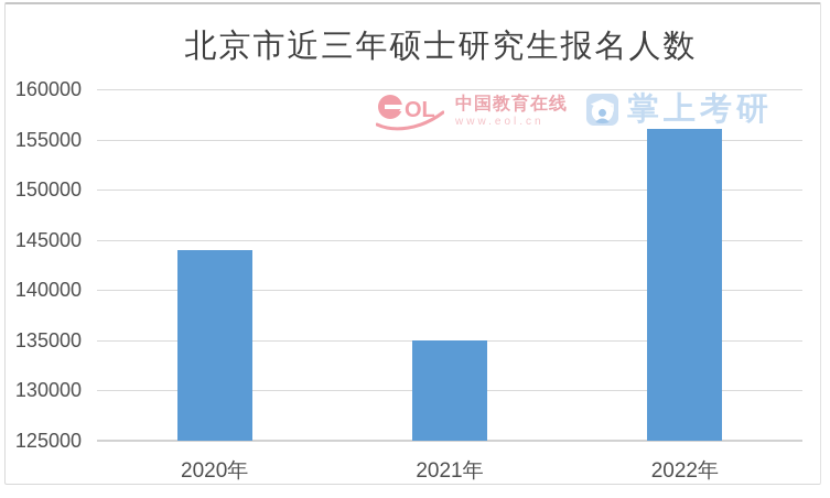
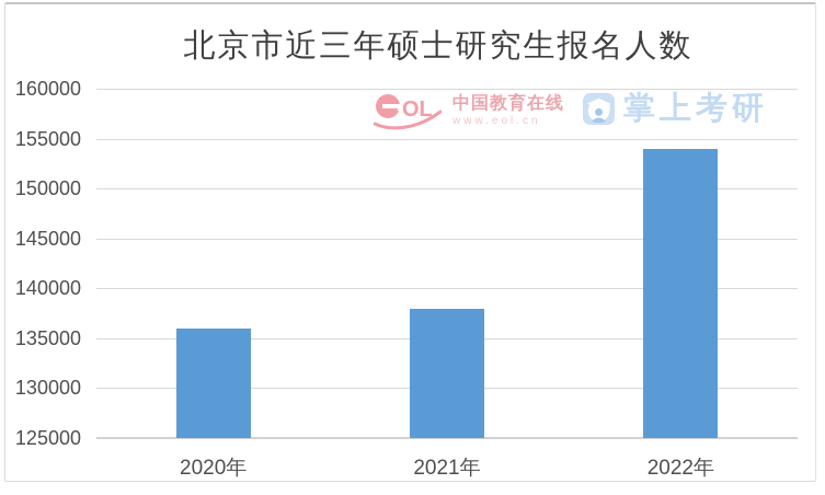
2020年: 144000 -> 136000
2021年: 135000 -> 138000
2022年: 156000 -> 154000
